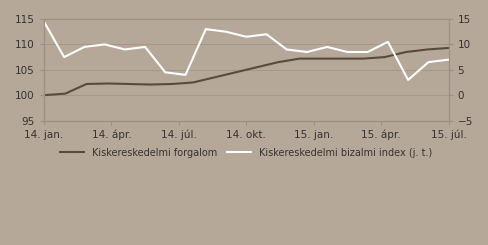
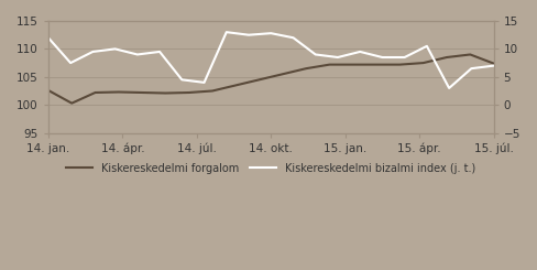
Kiskereskedelmi forgalom/14. jan.: 100.0 -> 102.6
Kiskereskedelmi bizalmi index (j. t.)/14. jan.: 14.5 -> 12.0
Kiskereskedelmi bizalmi index (j. t.)/14. okt.: 11.5 -> 12.8
Kiskereskedelmi forgalom/15. júl.: 109.3 -> 107.4
